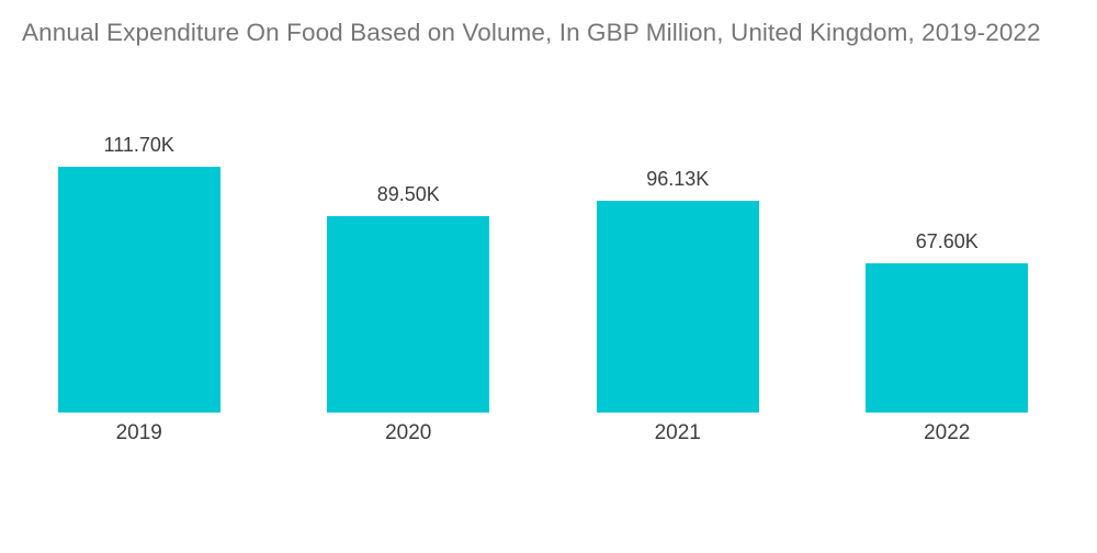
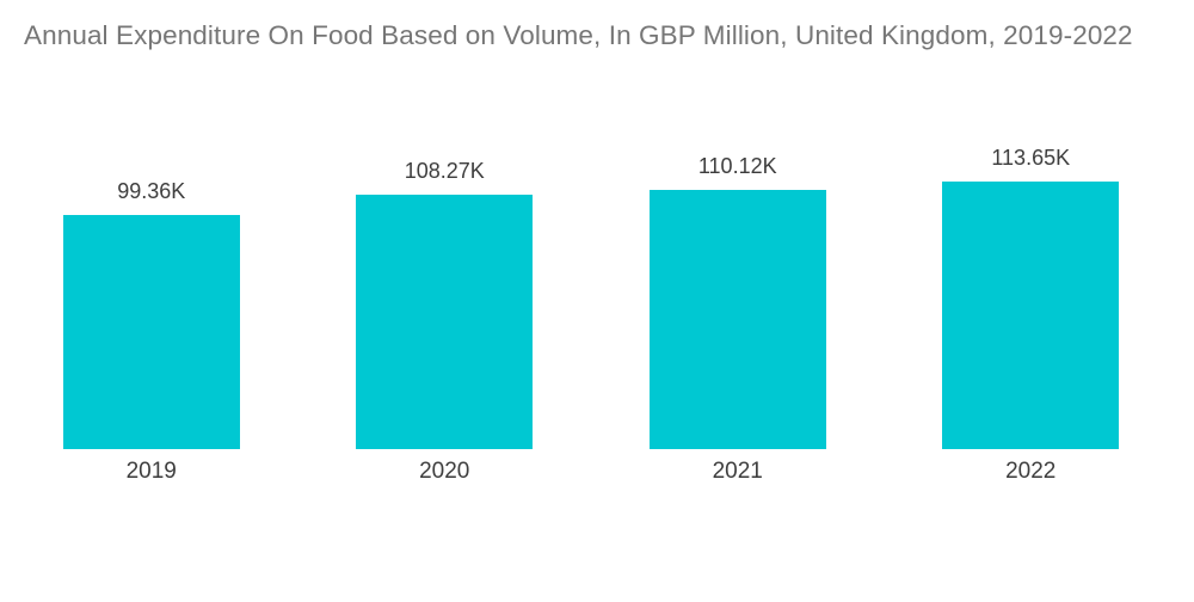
2019: 111.70K -> 99.36K
2020: 89.50K -> 108.27K
2021: 96.13K -> 110.12K
2022: 67.60K -> 113.65K
